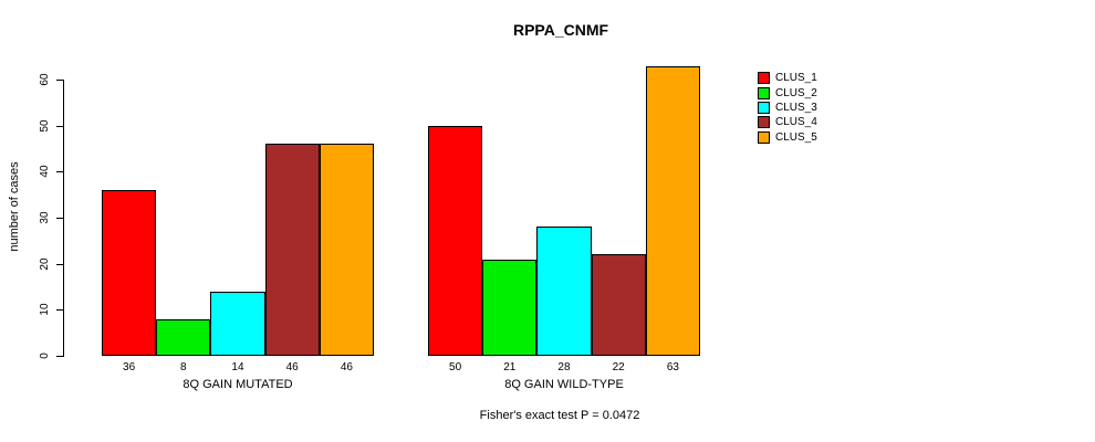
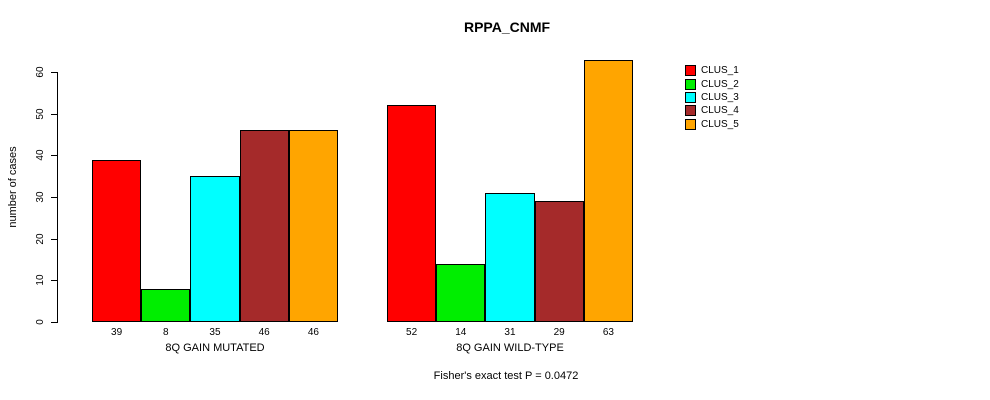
CLUS_1/8Q GAIN MUTATED: 36 -> 39
CLUS_3/8Q GAIN MUTATED: 14 -> 35
CLUS_1/8Q GAIN WILD-TYPE: 50 -> 52
CLUS_2/8Q GAIN WILD-TYPE: 21 -> 14
CLUS_3/8Q GAIN WILD-TYPE: 28 -> 31
CLUS_4/8Q GAIN WILD-TYPE: 22 -> 29
